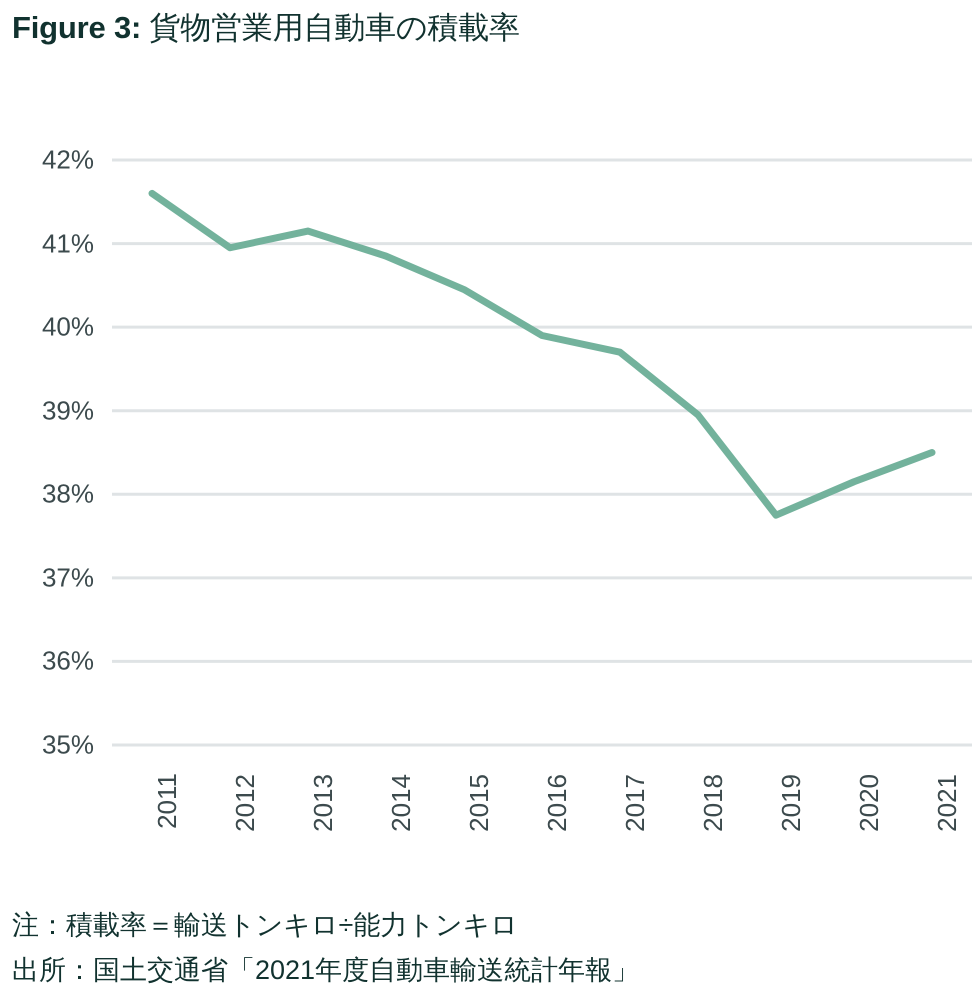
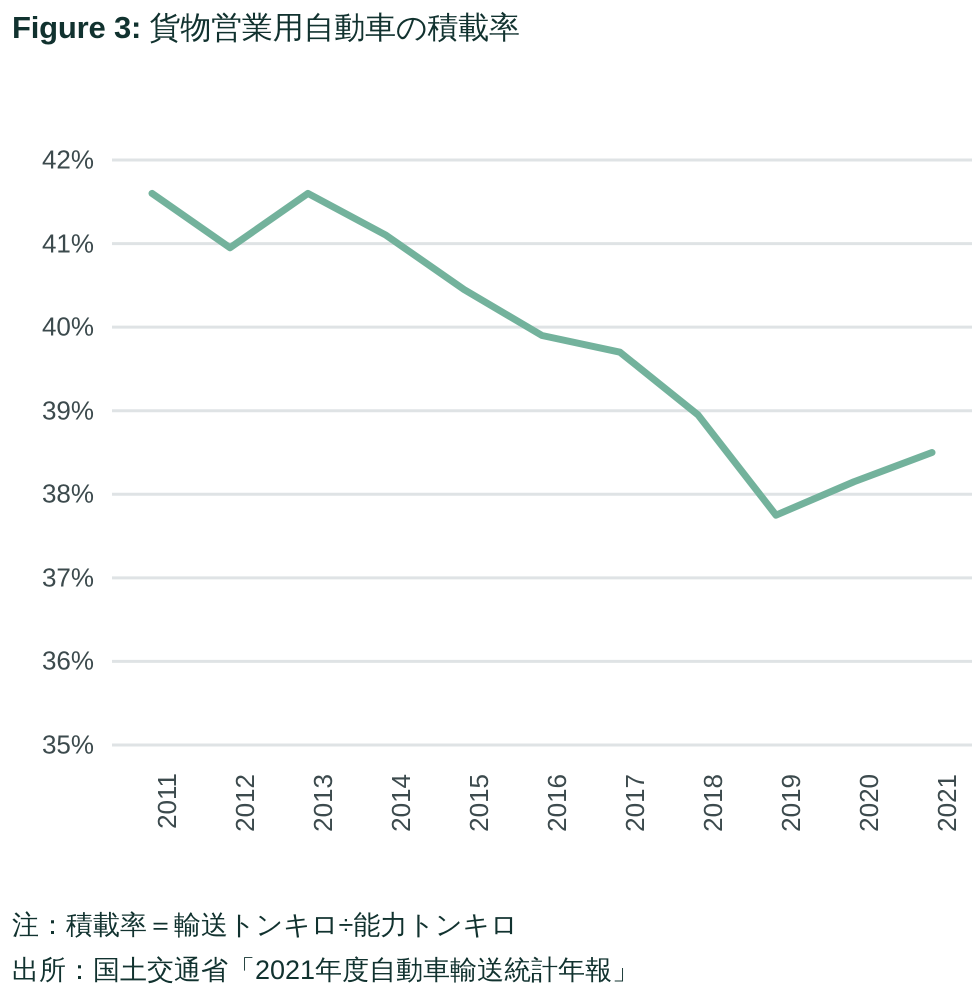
2013: 41.1% -> 41.6%
2014: 40.9% -> 41.1%
